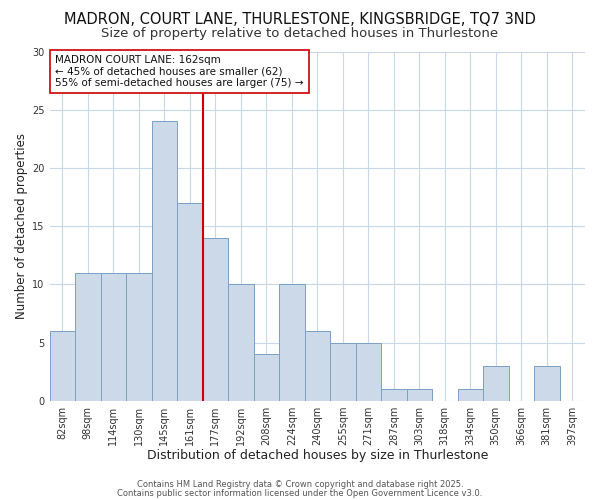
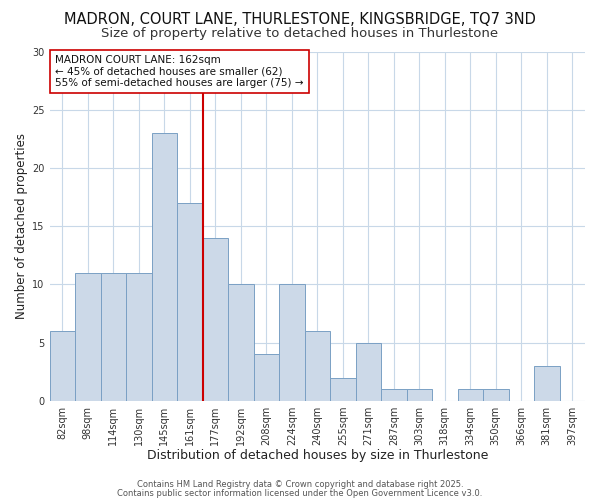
145sqm: 24 -> 23
255sqm: 5 -> 2
350sqm: 3 -> 1
